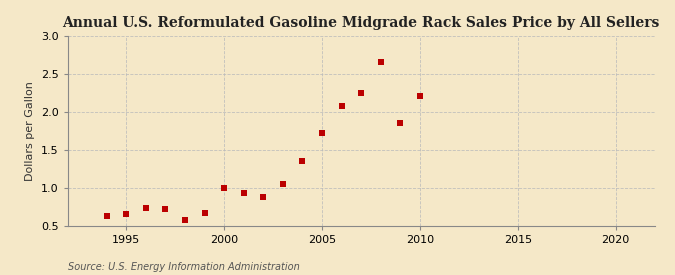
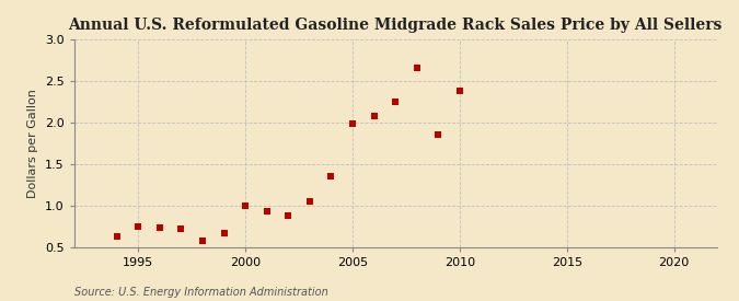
1995: 0.65 -> 0.74
2005: 1.72 -> 1.98
2010: 2.20 -> 2.38
